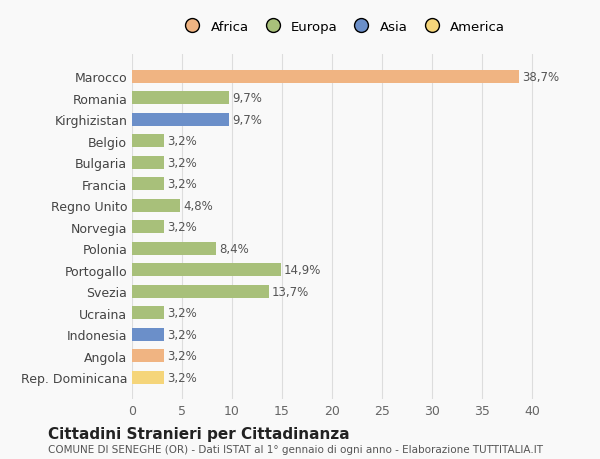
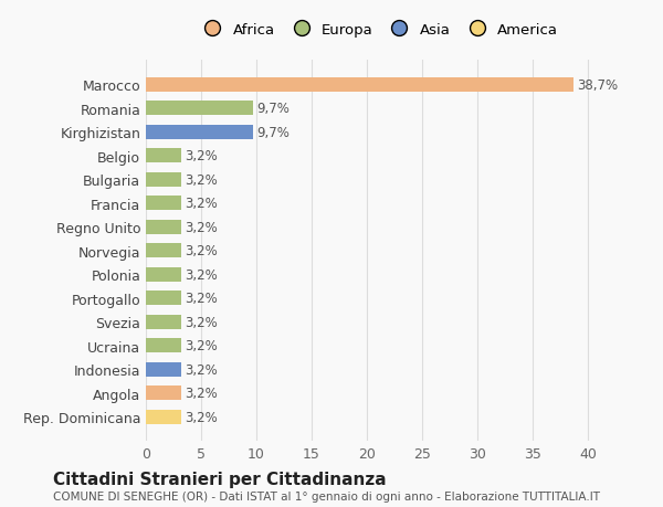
Regno Unito: 4,8% -> 3,2%
Polonia: 8,4% -> 3,2%
Portogallo: 14,9% -> 3,2%
Svezia: 13,7% -> 3,2%
